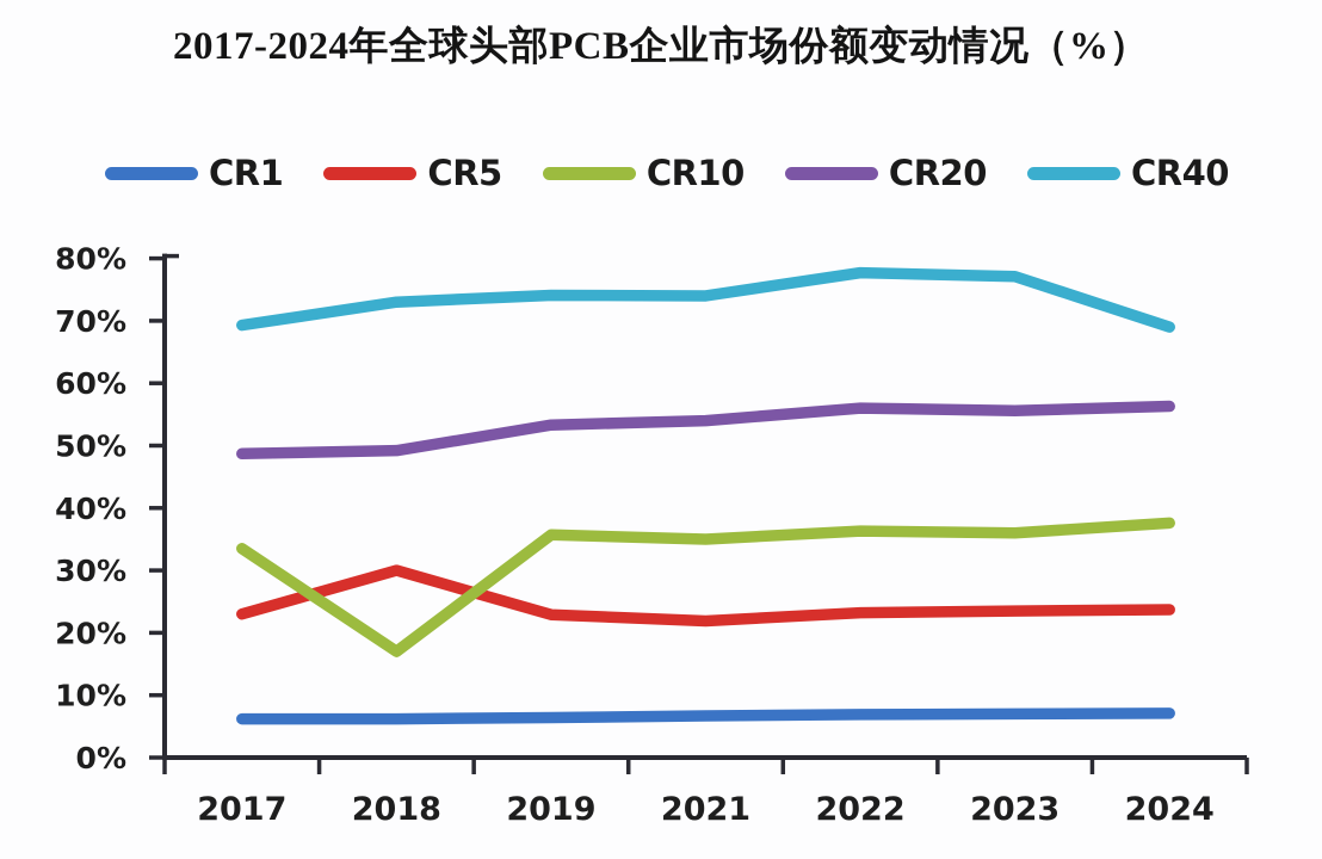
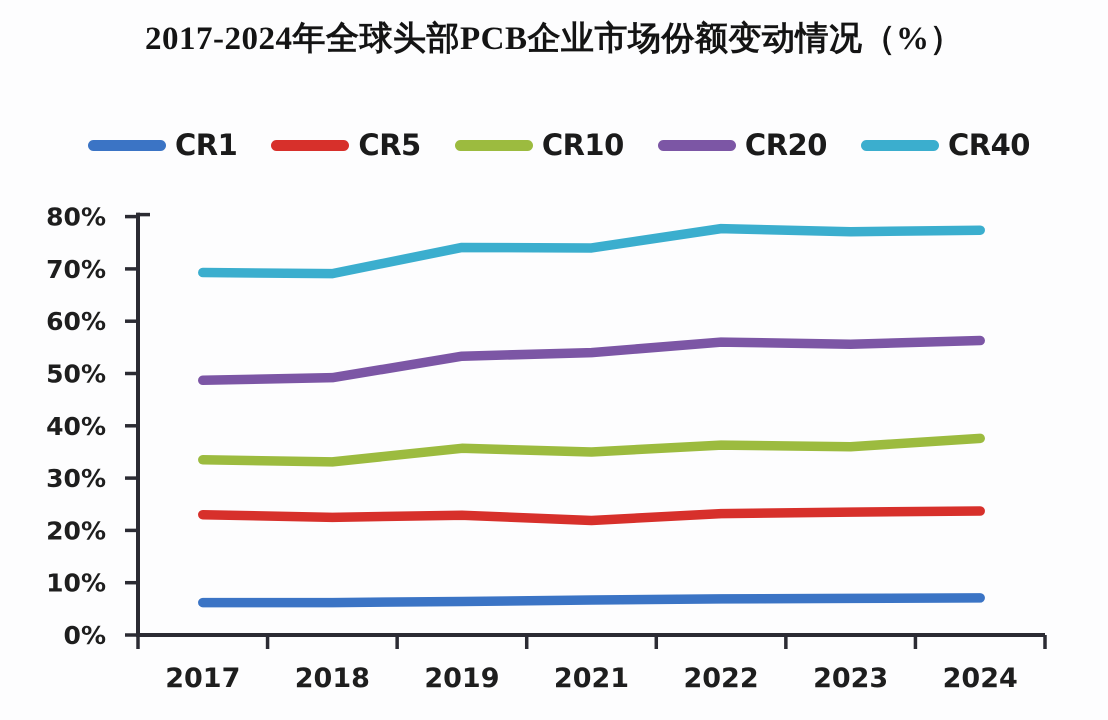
CR5/2018: 30% -> 22%
CR10/2018: 17% -> 33%
CR40/2018: 73% -> 69%
CR40/2024: 69% -> 77%
